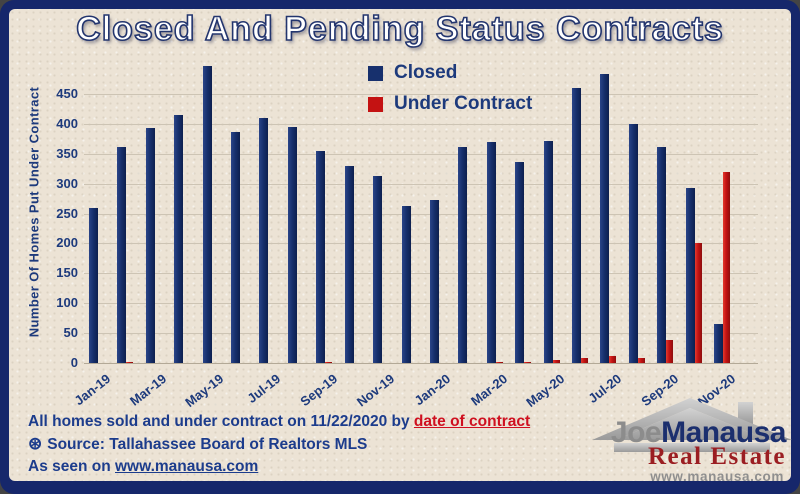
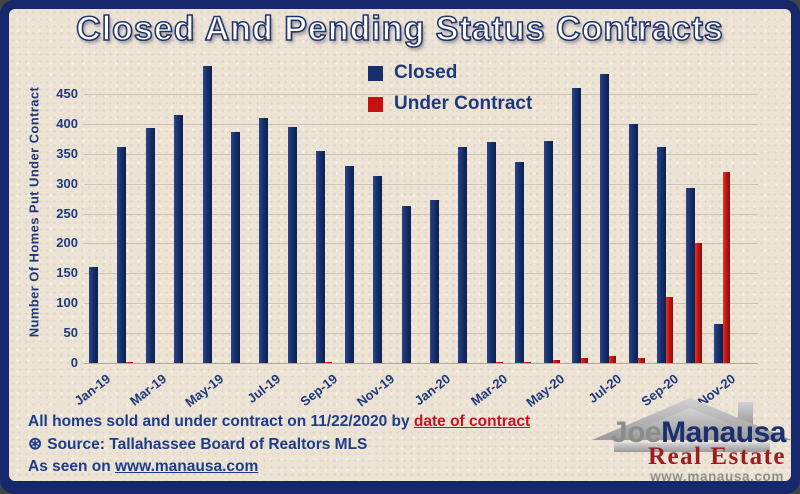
Closed/Jan-19: 260 -> 160
Under Contract/Sep-20: 40 -> 110
